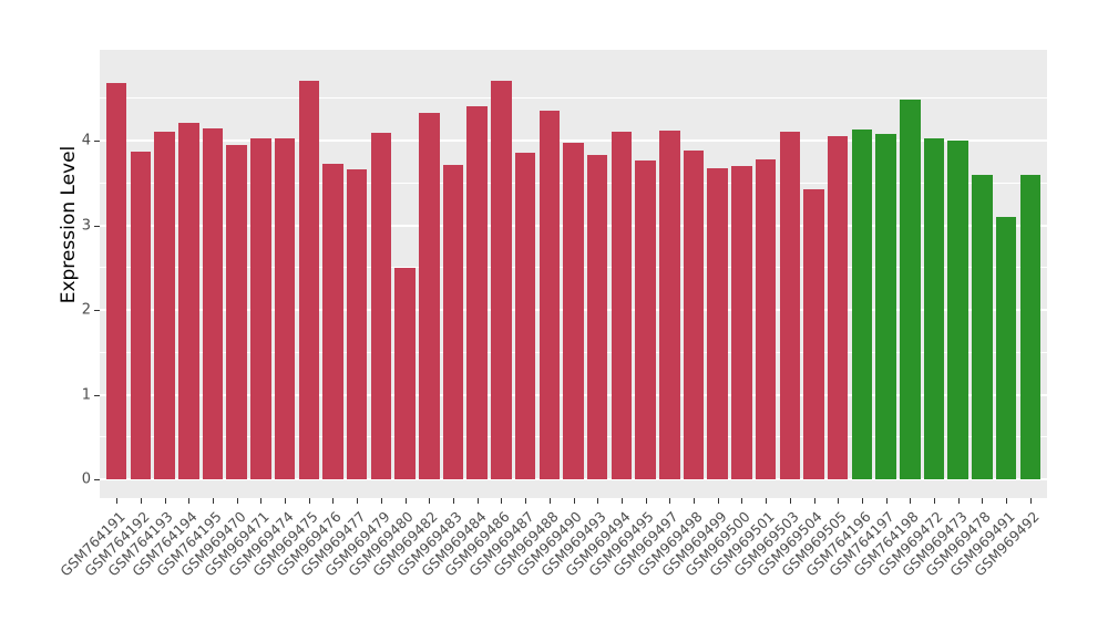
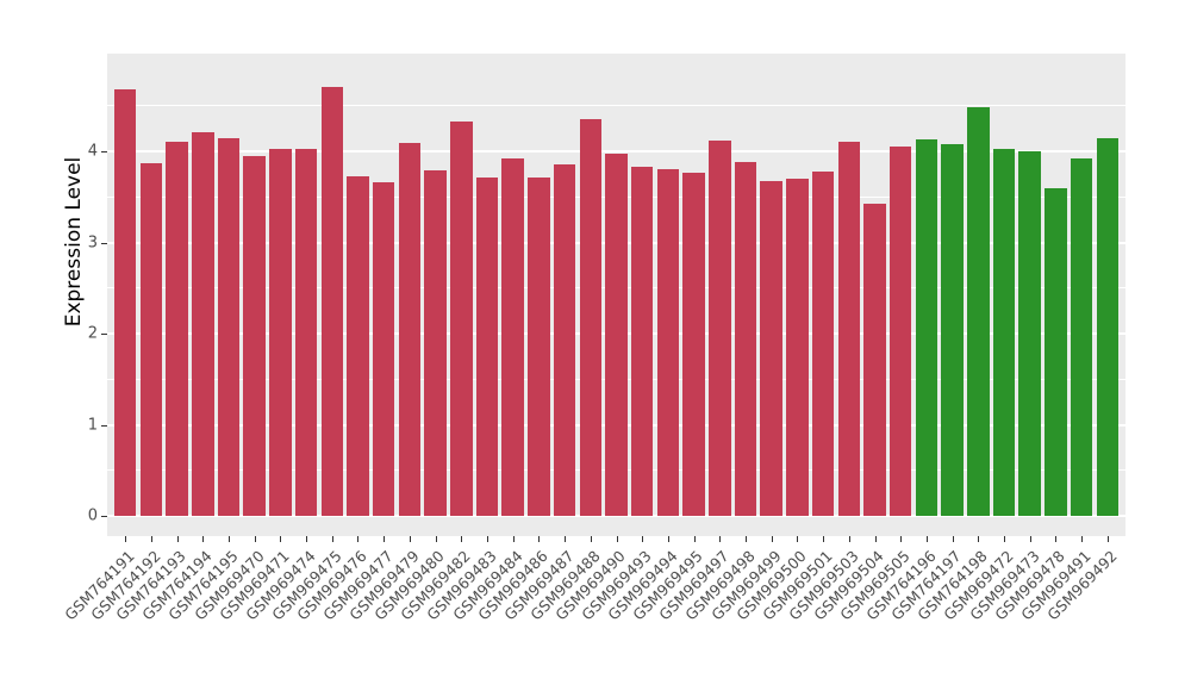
GSM969480: 2.5 -> 3.8
GSM969484: 4.4 -> 3.9
GSM969486: 4.7 -> 3.7
GSM969494: 4.1 -> 3.8
GSM969491: 3.1 -> 3.9
GSM969492: 3.6 -> 4.1
